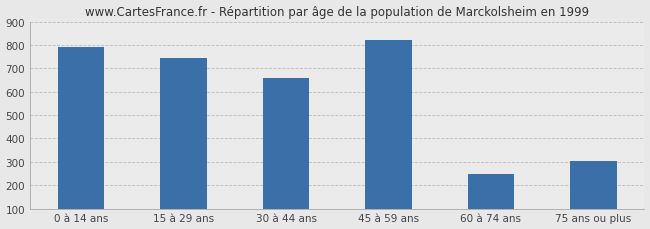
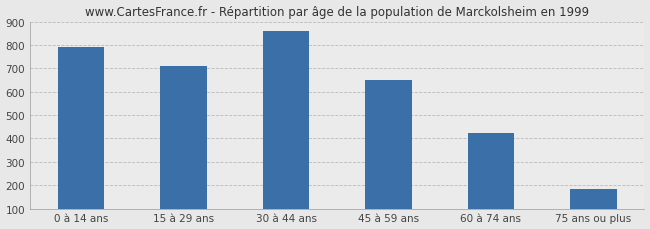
15 à 29 ans: 745 -> 710
30 à 44 ans: 660 -> 860
45 à 59 ans: 820 -> 650
60 à 74 ans: 250 -> 425
75 ans ou plus: 305 -> 185
